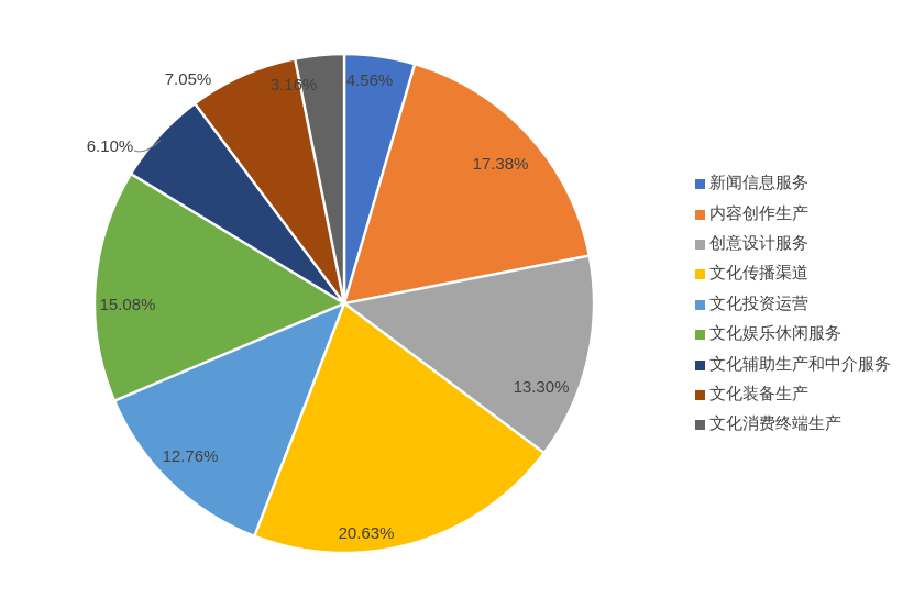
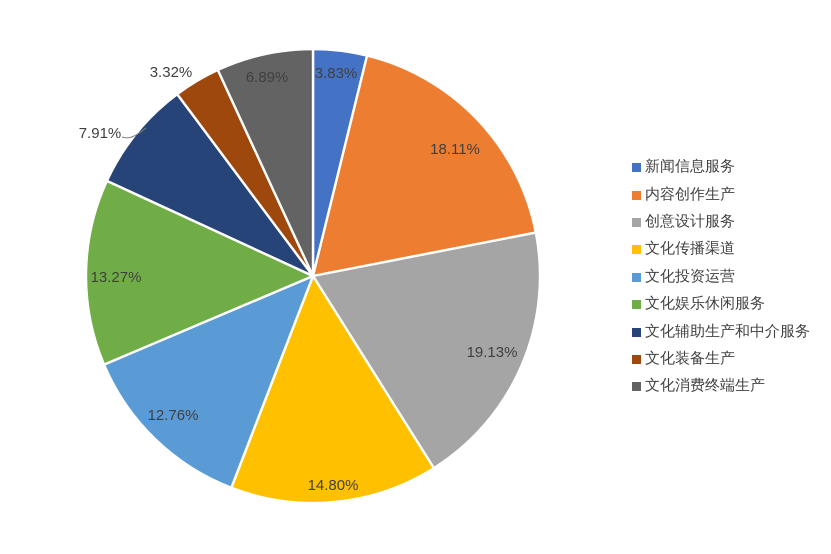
新闻信息服务: 4.56% -> 3.83%
内容创作生产: 17.38% -> 18.11%
创意设计服务: 13.30% -> 19.13%
文化传播渠道: 20.63% -> 14.80%
文化娱乐休闲服务: 15.08% -> 13.27%
文化辅助生产和中介服务: 6.10% -> 7.91%
文化装备生产: 7.05% -> 3.32%
文化消费终端生产: 3.16% -> 6.89%
